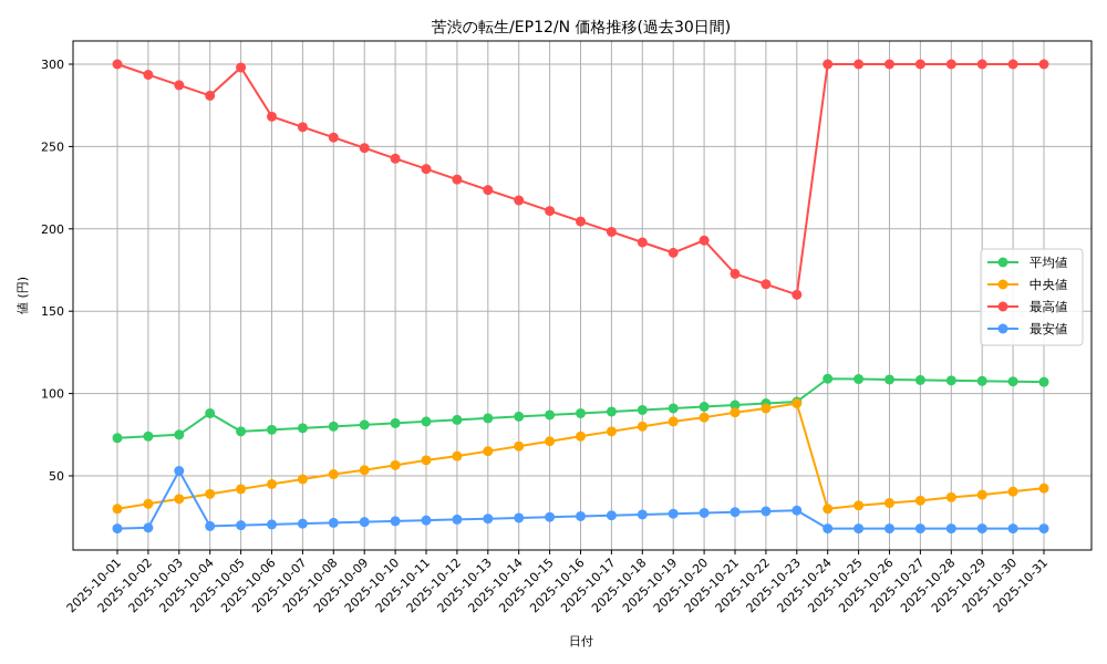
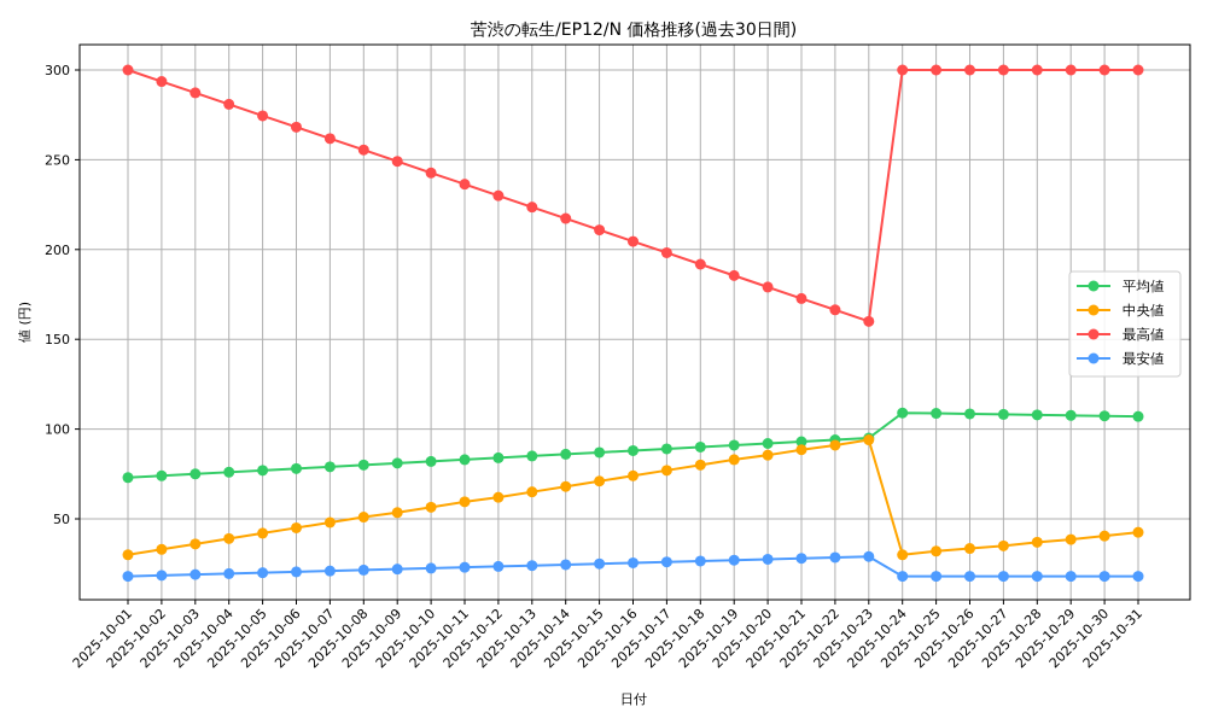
最安値/2025-10-03: 53 -> 19
平均値/2025-10-04: 88 -> 76
最高値/2025-10-05: 298 -> 274
最高値/2025-10-20: 193 -> 179
